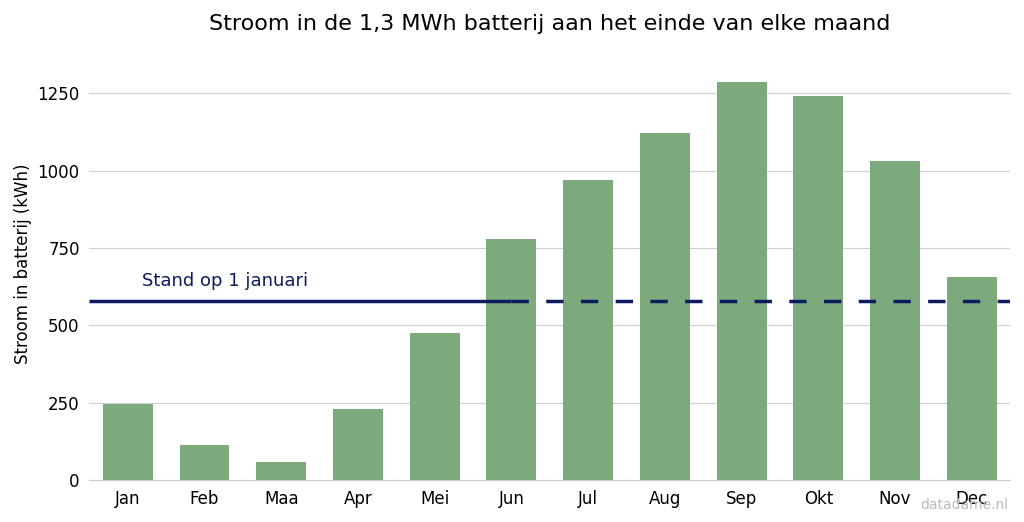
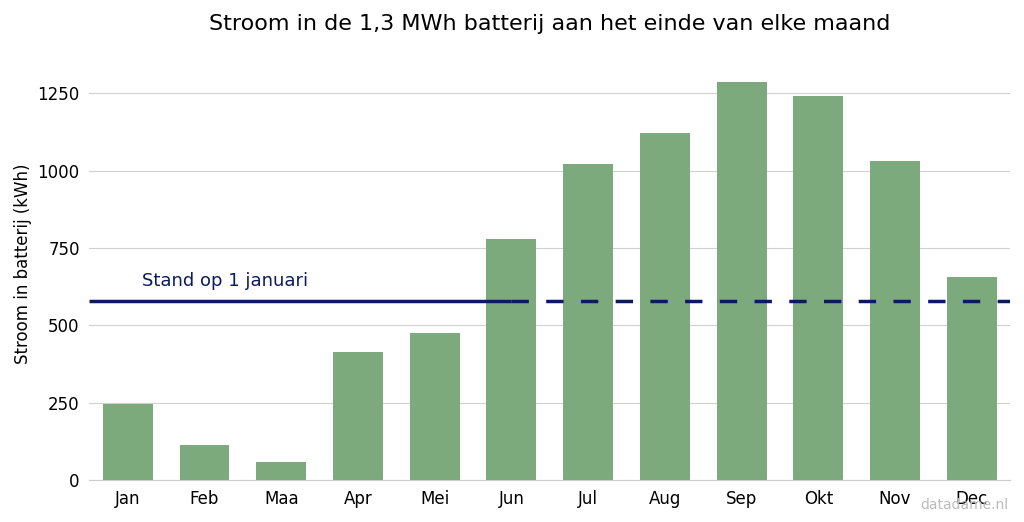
Apr: 230 -> 415
Jul: 970 -> 1020
